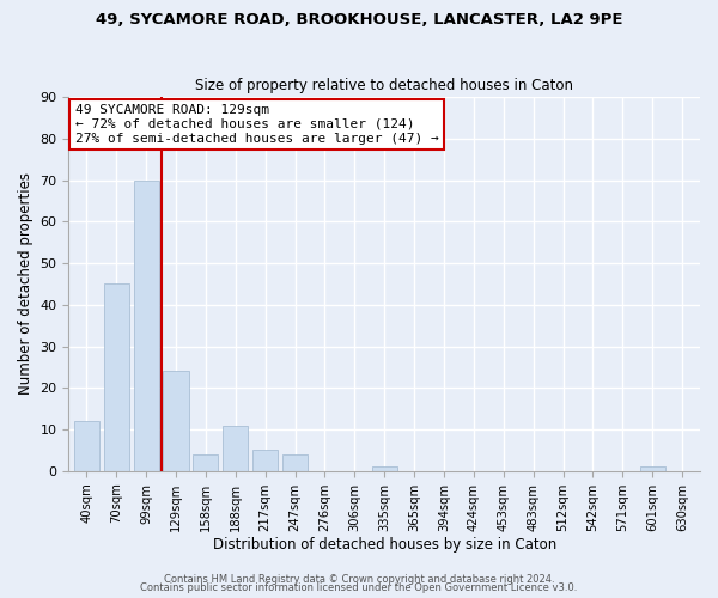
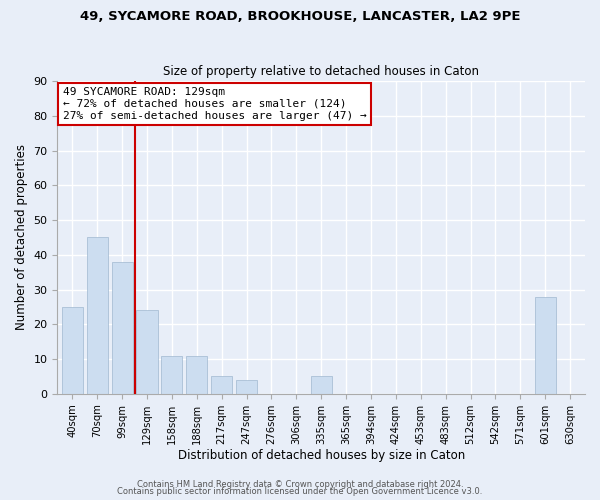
40sqm: 12 -> 25
99sqm: 70 -> 38
158sqm: 4 -> 11
335sqm: 1 -> 5
601sqm: 1 -> 28
